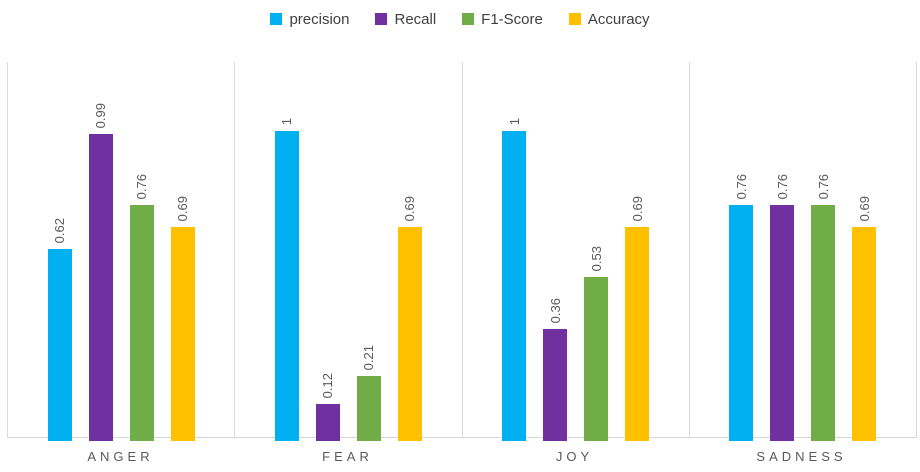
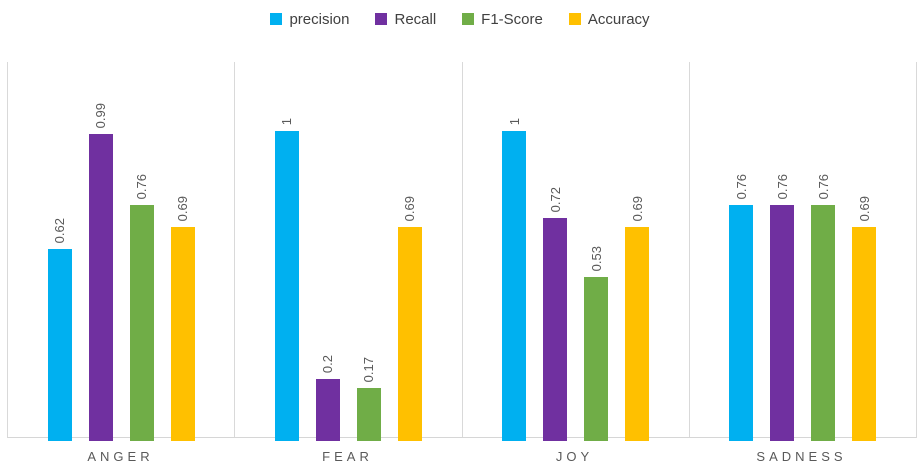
Recall/FEAR: 0.12 -> 0.2
F1-Score/FEAR: 0.21 -> 0.17
Recall/JOY: 0.36 -> 0.72
